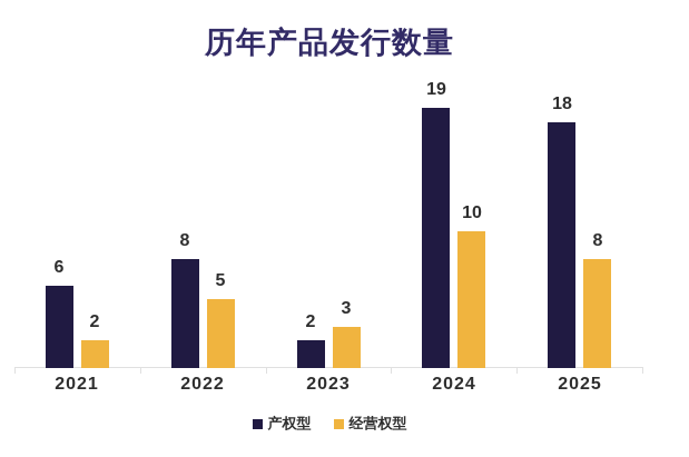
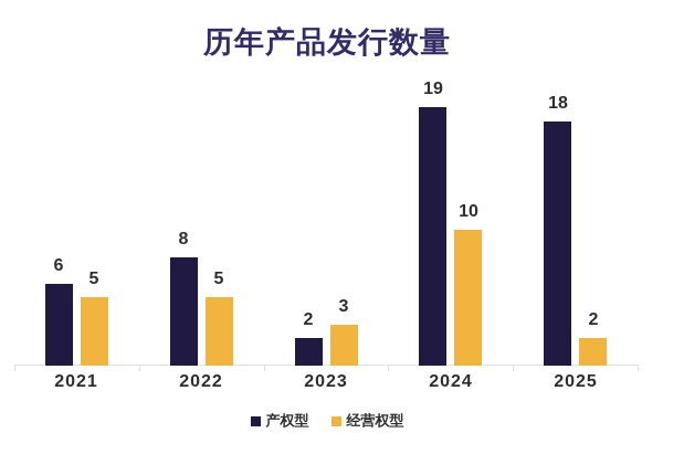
经营权型/2021: 2 -> 5
经营权型/2025: 8 -> 2
